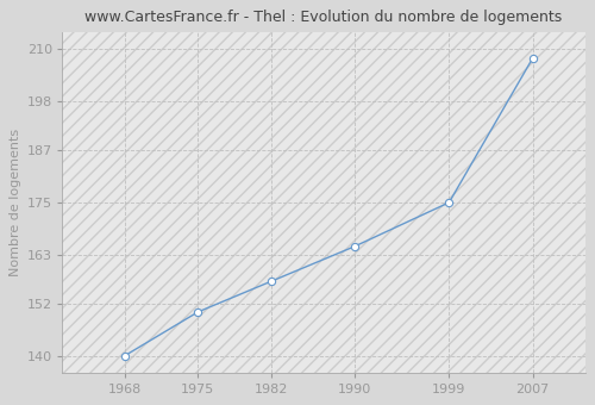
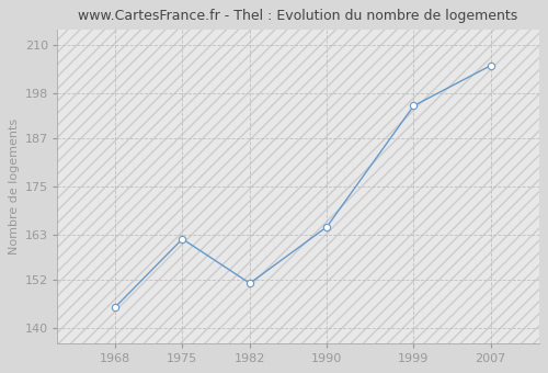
1968: 140 -> 145
1975: 150 -> 162
1982: 157 -> 151
1999: 175 -> 195
2007: 208 -> 205
